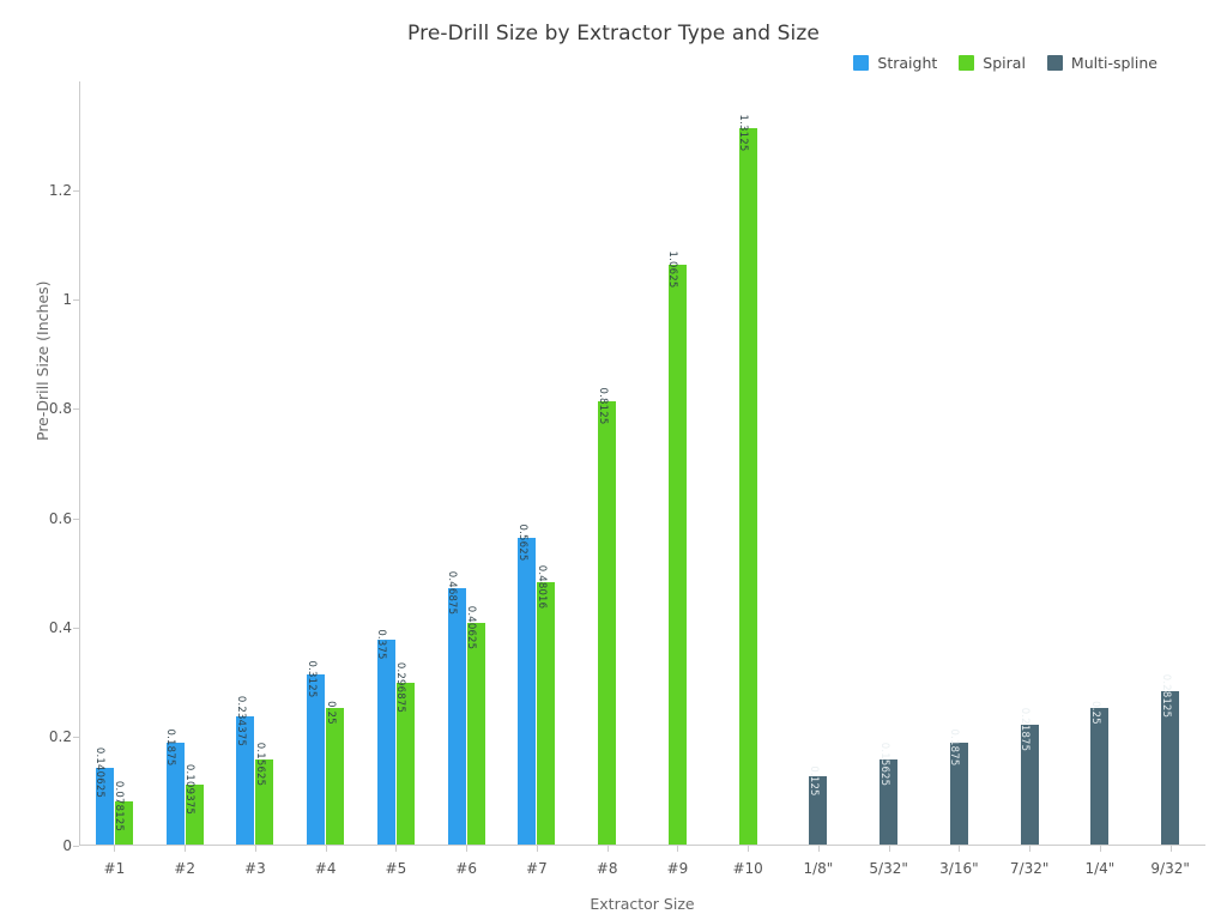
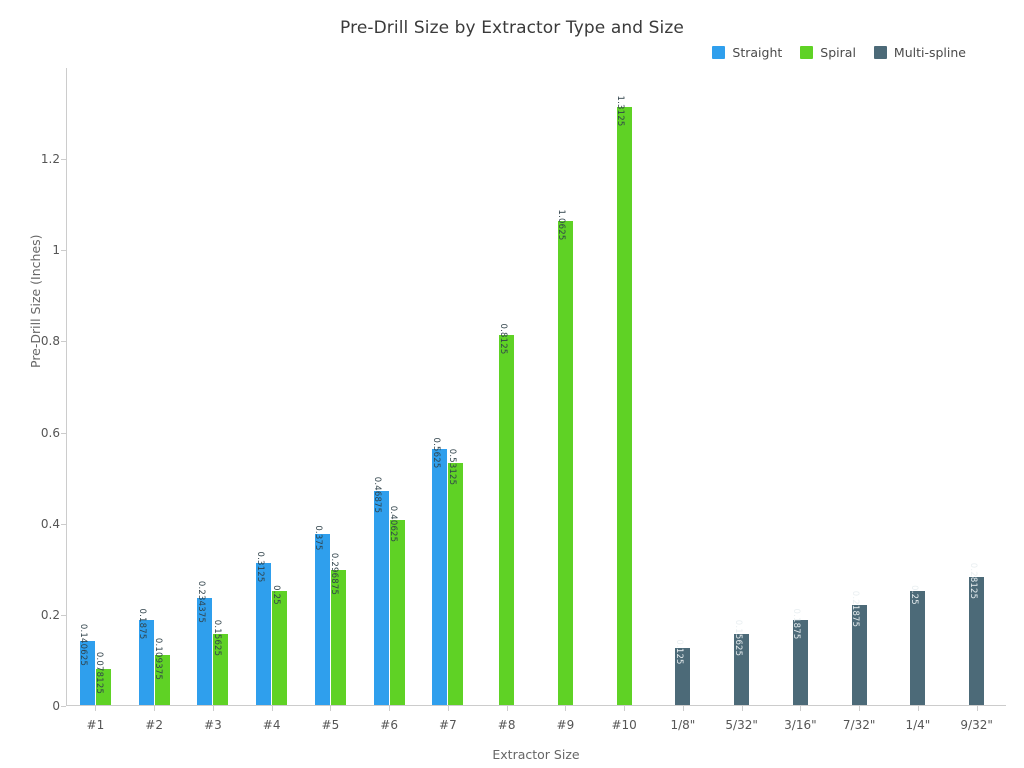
Spiral/#7: 0.48016 -> 0.53125
